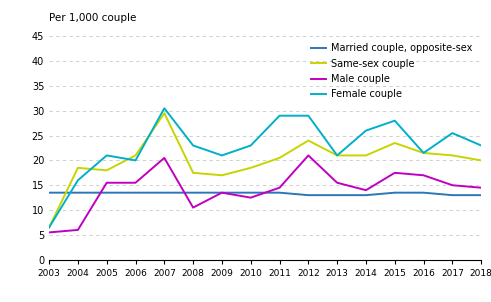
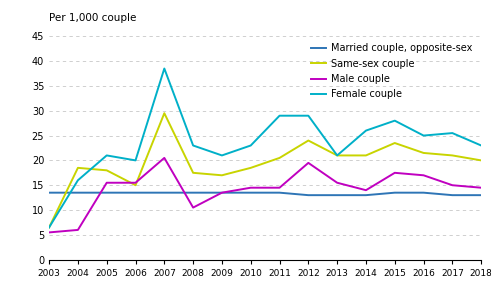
Same-sex couple/2006: 21.0 -> 15.0
Female couple/2007: 30.5 -> 38.5
Male couple/2010: 12.5 -> 14.5
Male couple/2012: 21.0 -> 19.5
Female couple/2016: 21.5 -> 25.0
